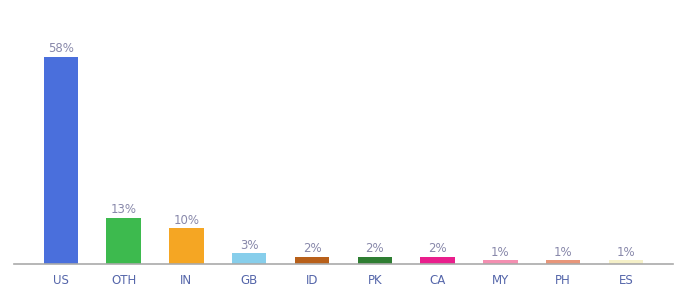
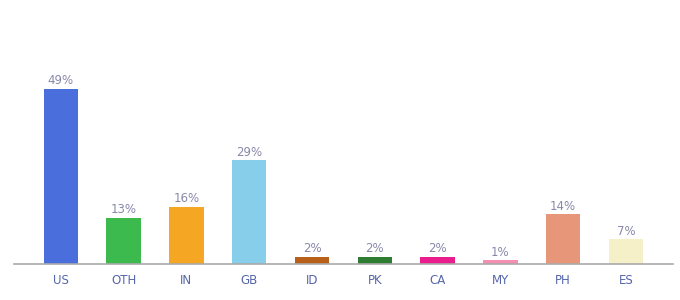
US: 58% -> 49%
IN: 10% -> 16%
GB: 3% -> 29%
PH: 1% -> 14%
ES: 1% -> 7%
